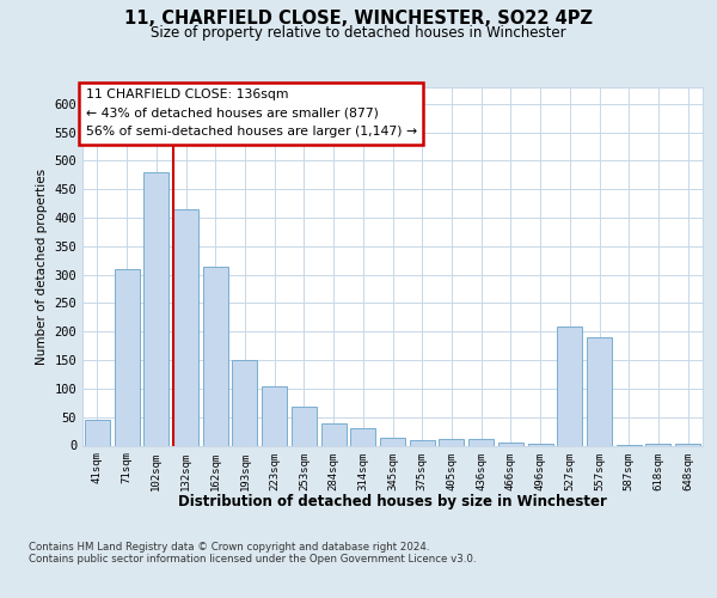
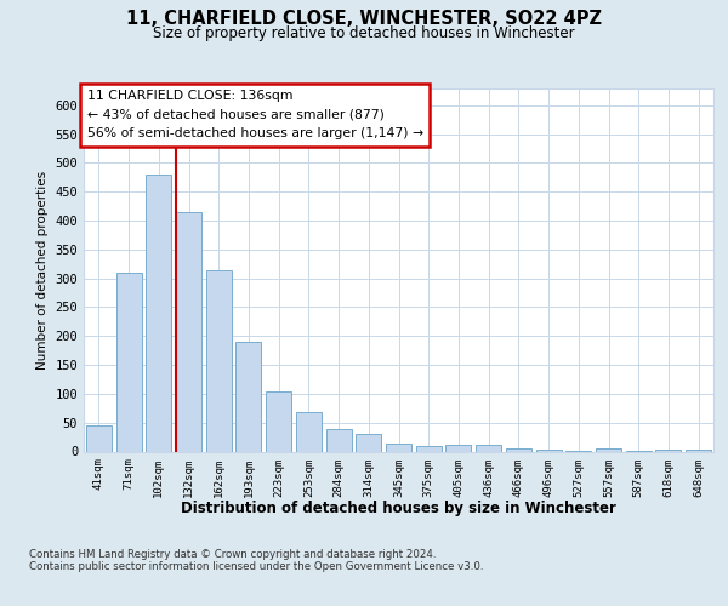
193sqm: 150 -> 190
527sqm: 210 -> 2
557sqm: 190 -> 5
